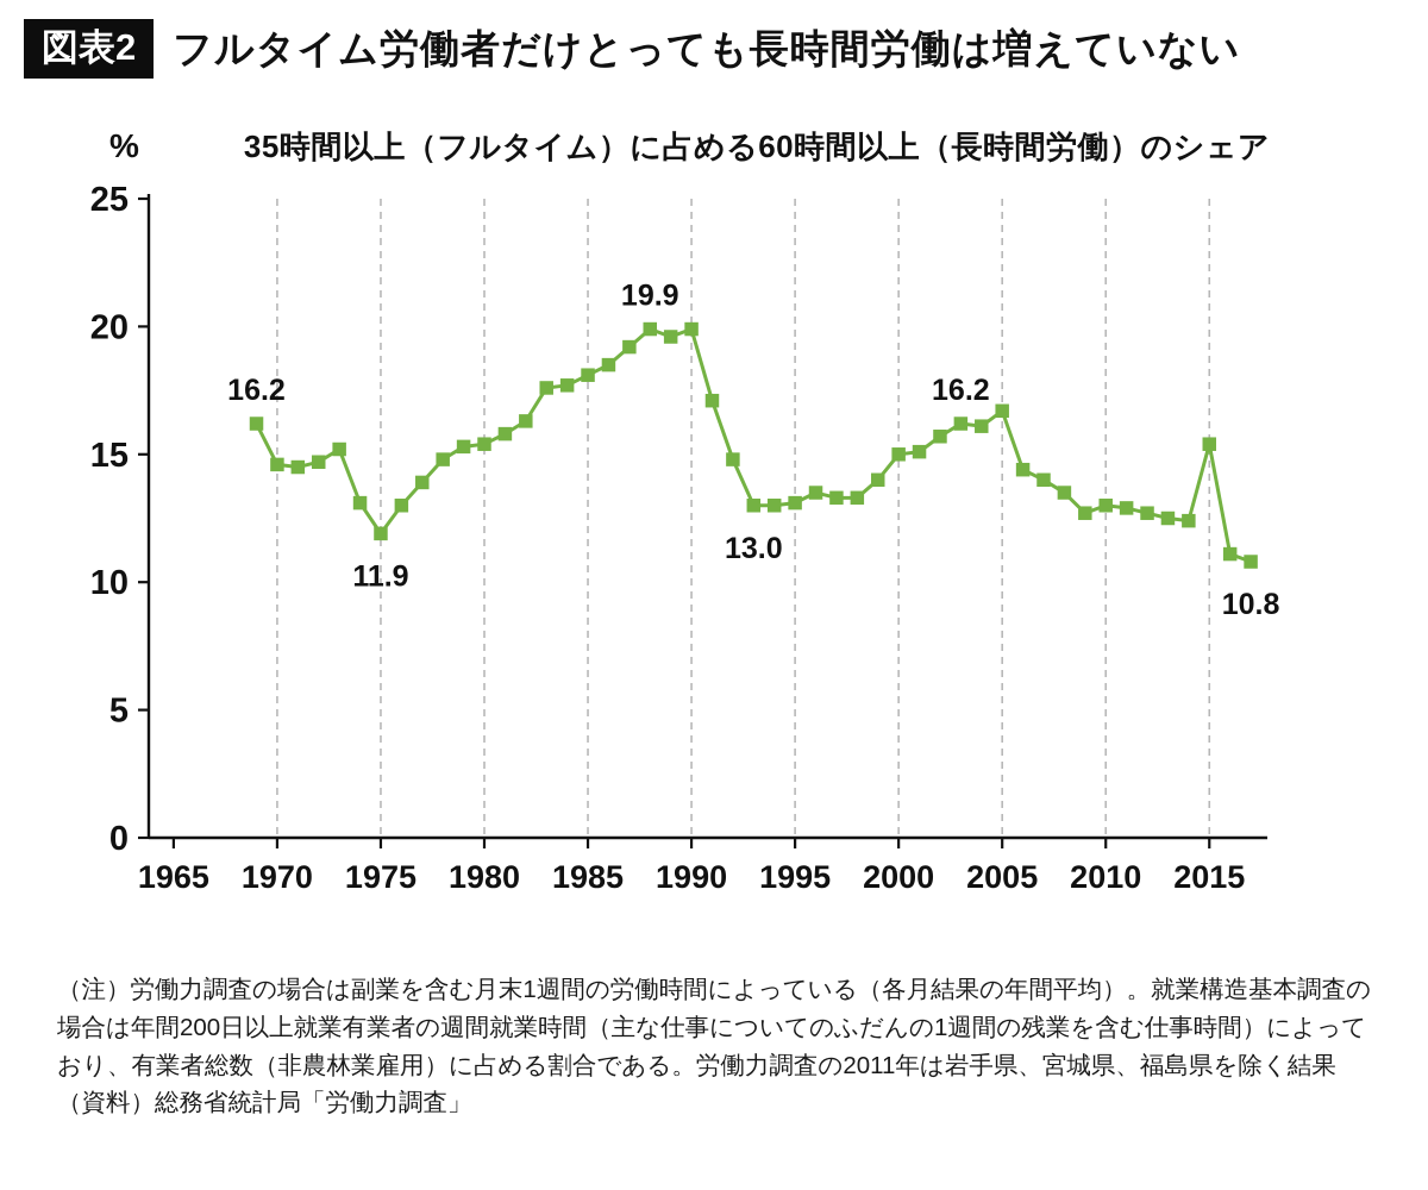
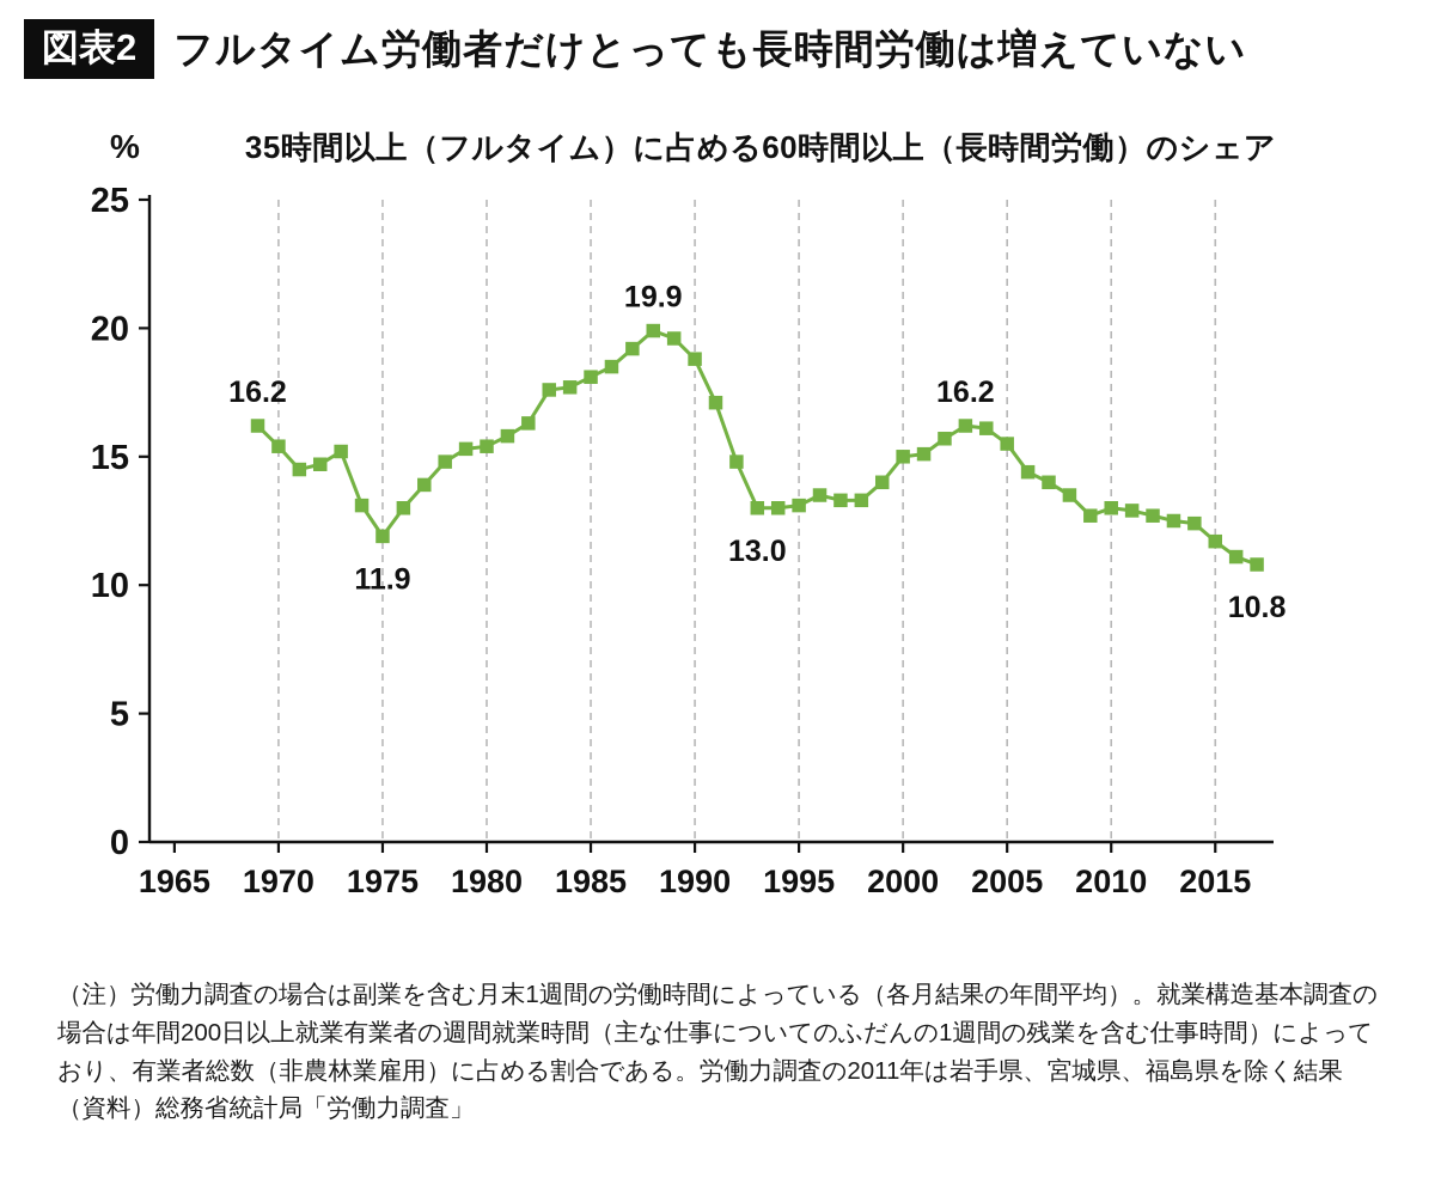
1970: 14.6 -> 15.4
1990: 19.9 -> 18.8
2005: 16.7 -> 15.5
2015: 15.4 -> 11.7
